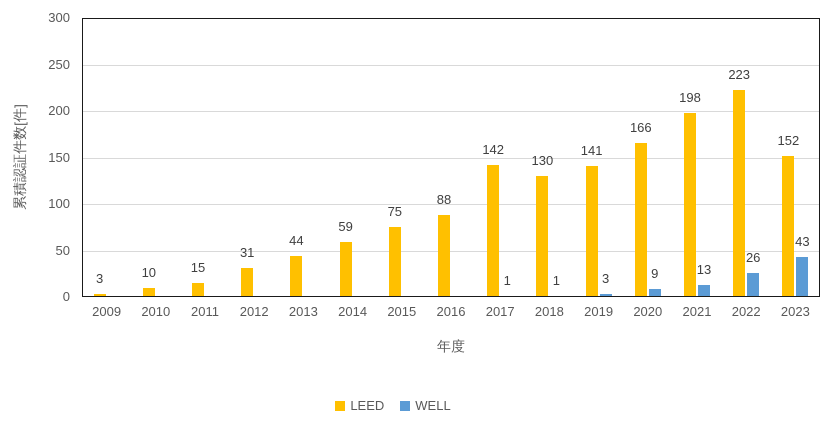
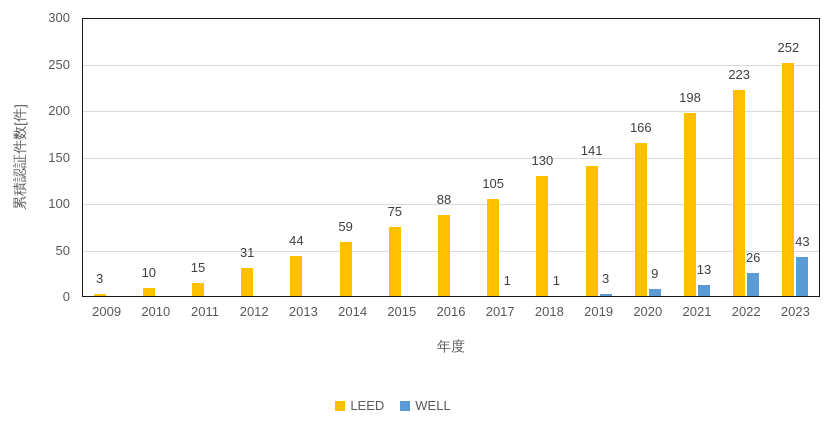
LEED/2017: 142 -> 105
LEED/2023: 152 -> 252
